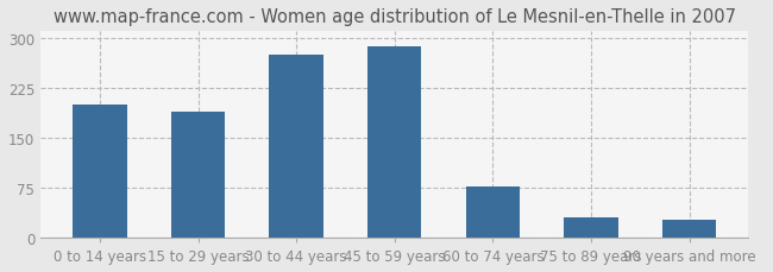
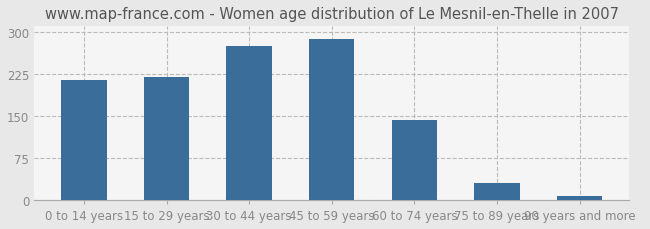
0 to 14 years: 200 -> 215
15 to 29 years: 190 -> 220
60 to 74 years: 76 -> 143
90 years and more: 26 -> 7
